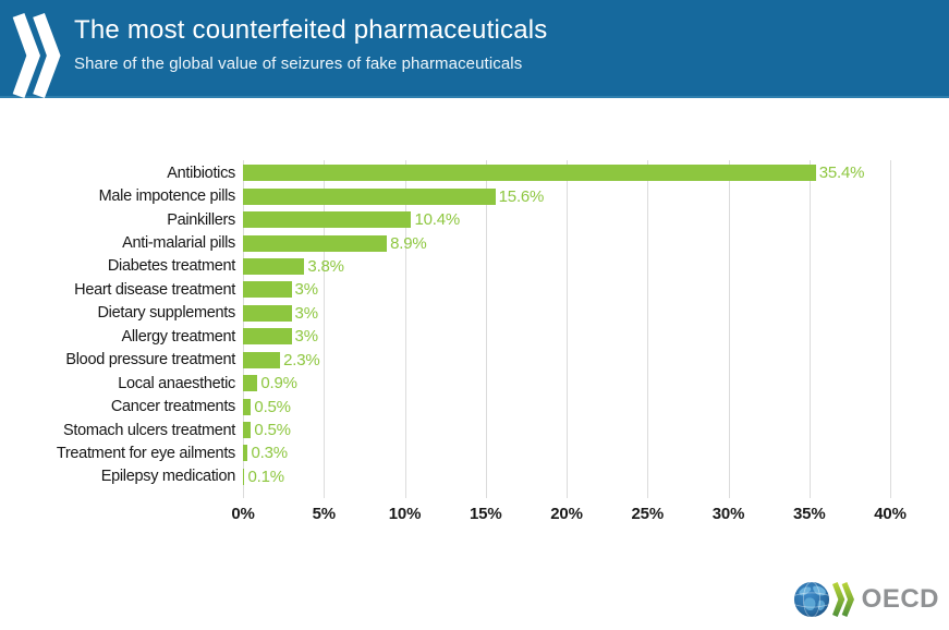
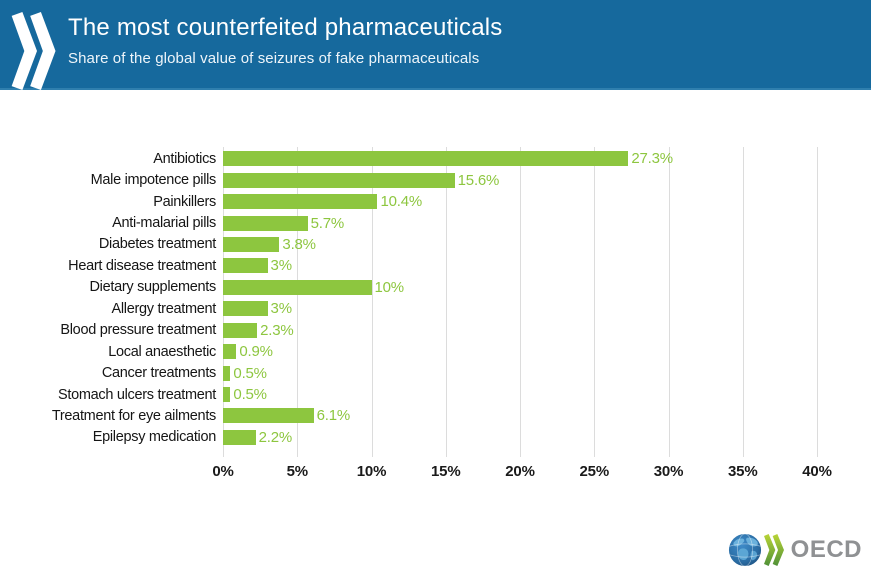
Antibiotics: 35.4% -> 27.3%
Anti-malarial pills: 8.9% -> 5.7%
Dietary supplements: 3% -> 10%
Treatment for eye ailments: 0.3% -> 6.1%
Epilepsy medication: 0.1% -> 2.2%
